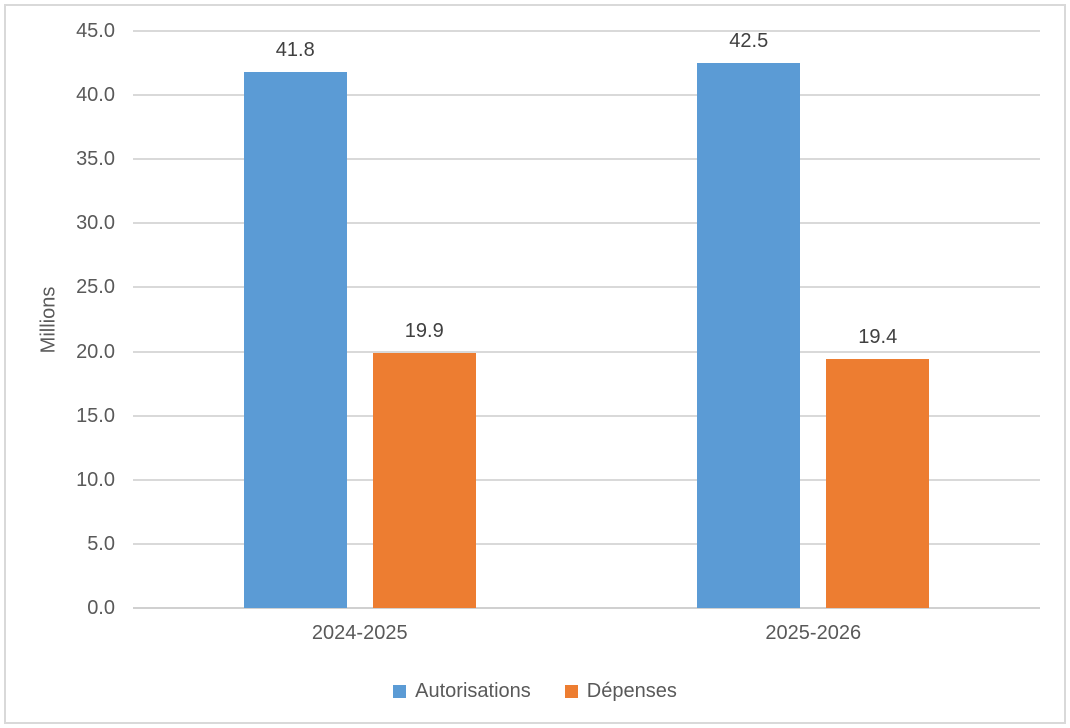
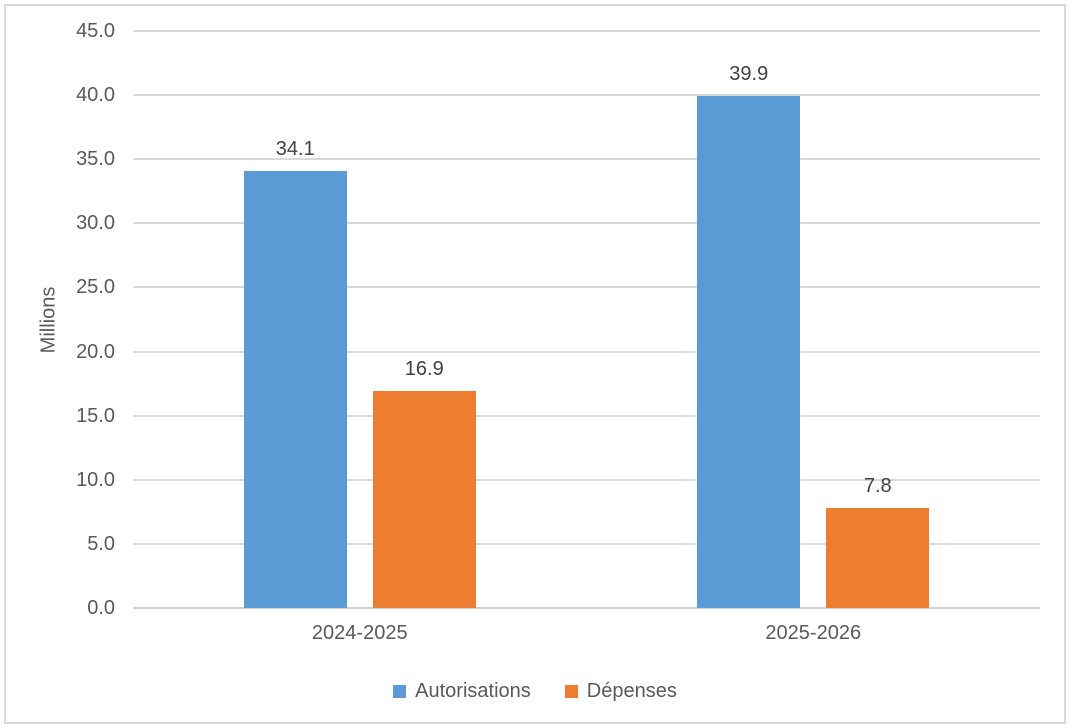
Autorisations/2024-2025: 41.8 -> 34.1
Dépenses/2024-2025: 19.9 -> 16.9
Autorisations/2025-2026: 42.5 -> 39.9
Dépenses/2025-2026: 19.4 -> 7.8
